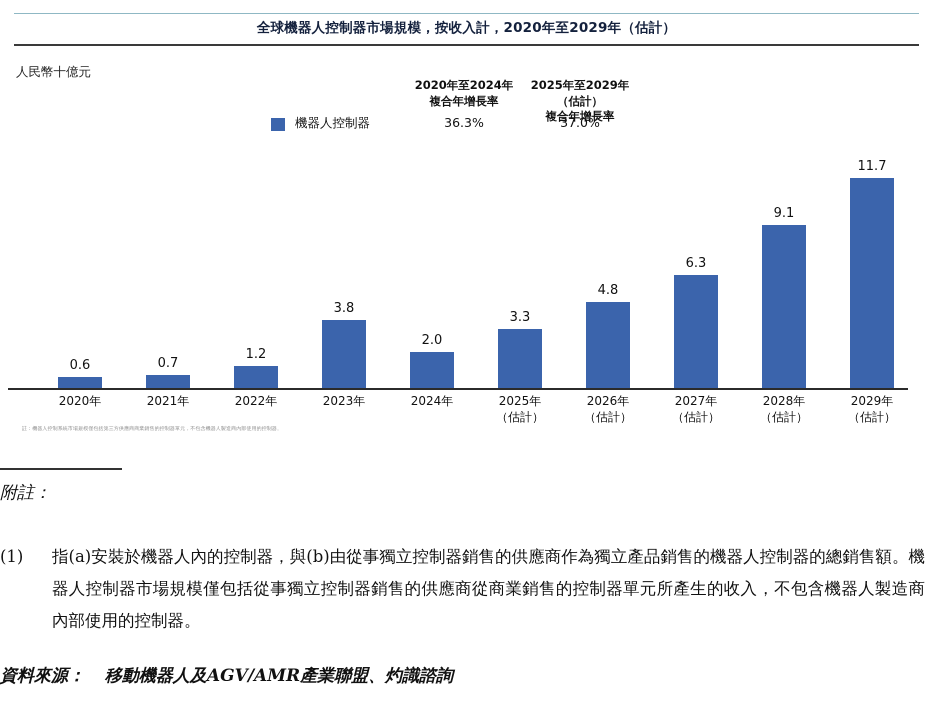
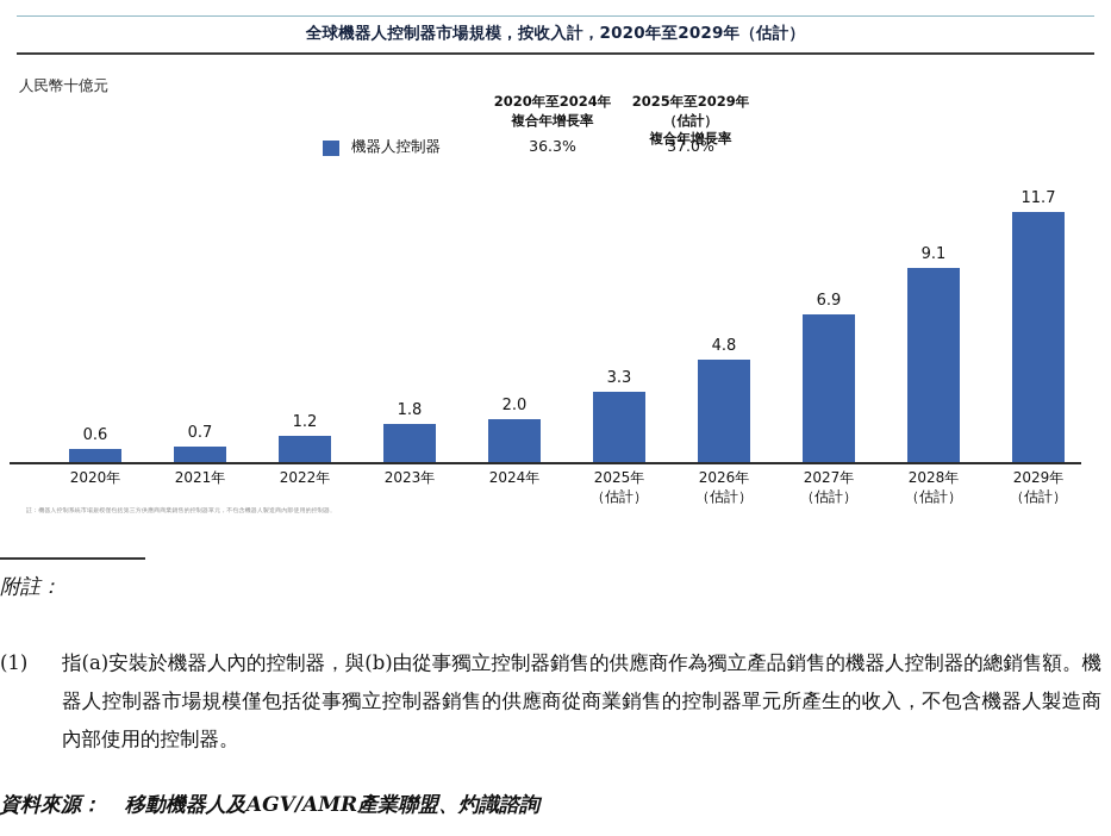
2023年: 3.8 -> 1.8
2027年: 6.3 -> 6.9
